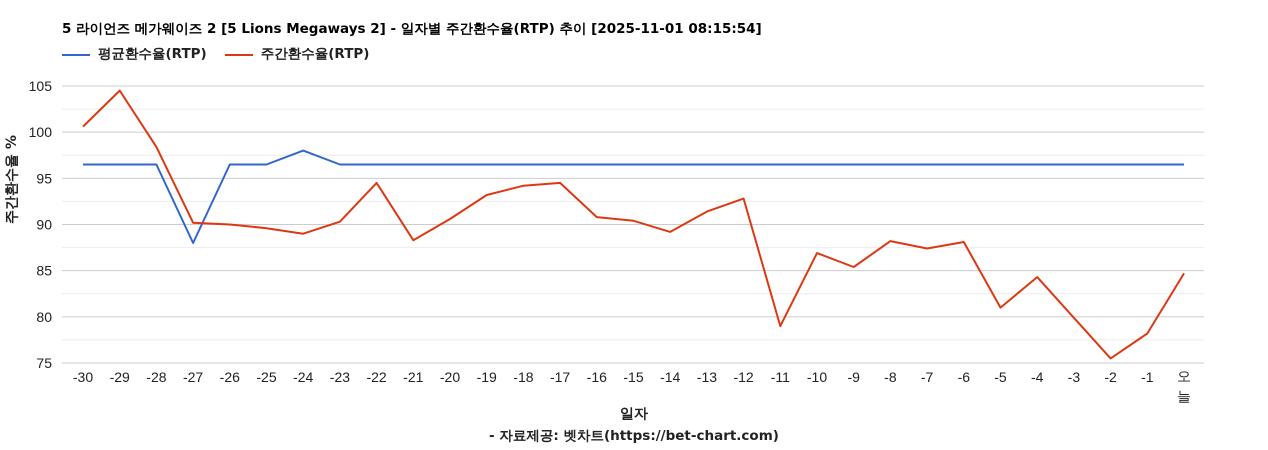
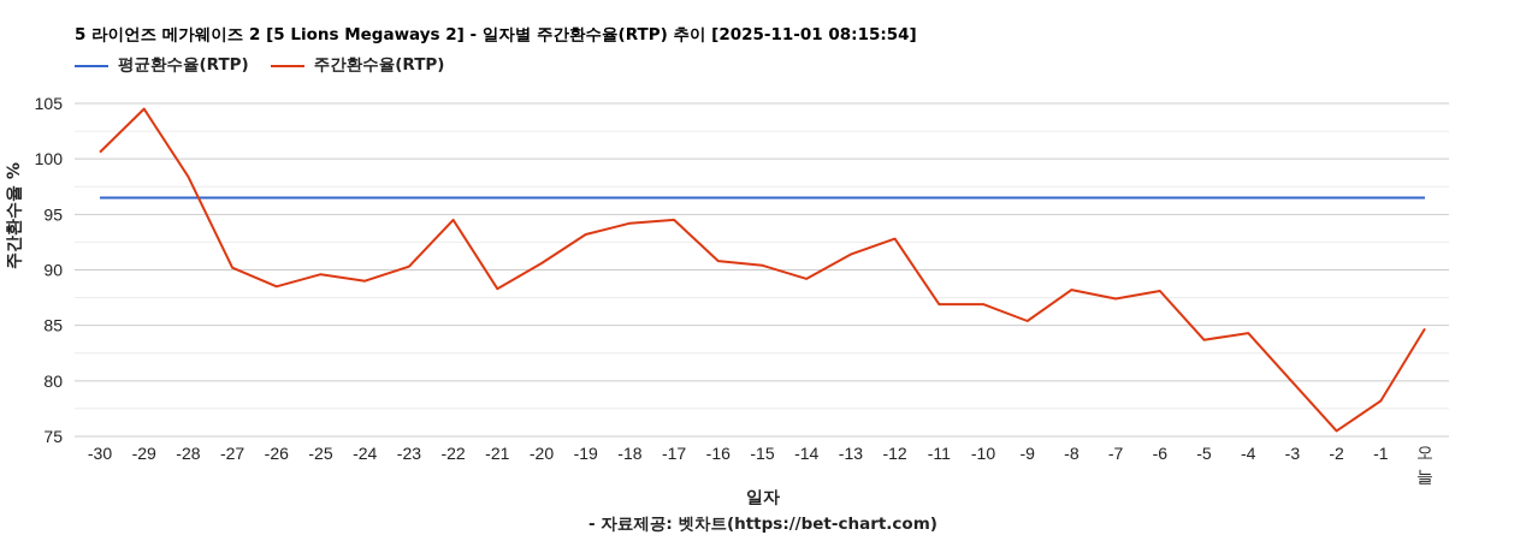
평균환수율(RTP)/-27: 88 -> 96
주간환수율(RTP)/-26: 90 -> 88
평균환수율(RTP)/-24: 98 -> 96
주간환수율(RTP)/-11: 79 -> 87
주간환수율(RTP)/-5: 81 -> 84
